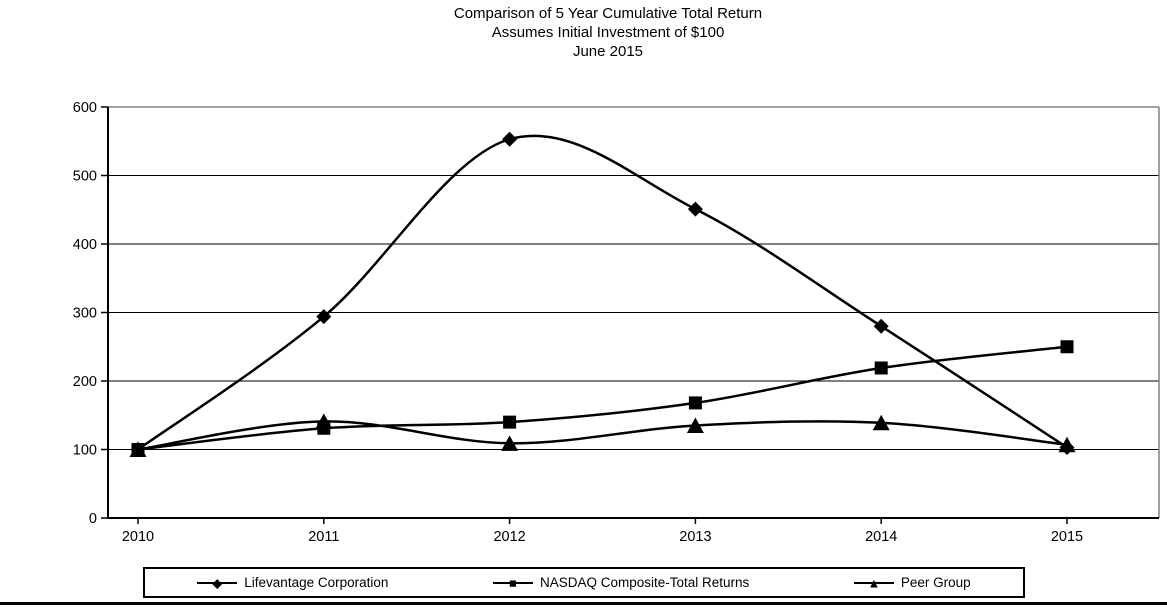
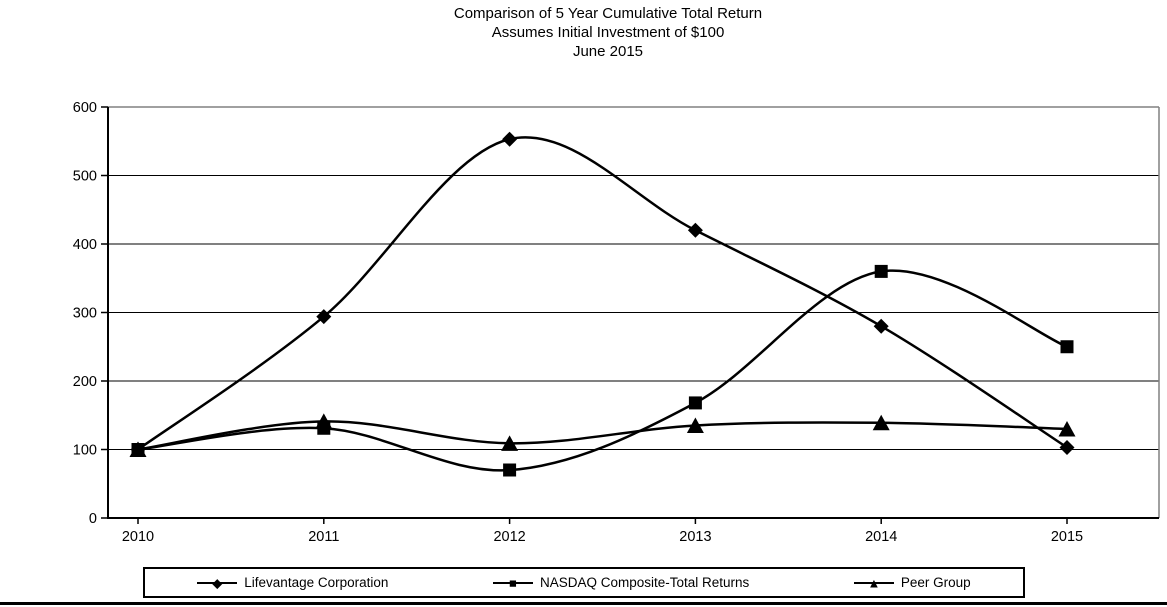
NASDAQ Composite-Total Returns/2012: 140 -> 70
Lifevantage Corporation/2013: 450 -> 420
NASDAQ Composite-Total Returns/2014: 220 -> 360
Peer Group/2015: 110 -> 130
